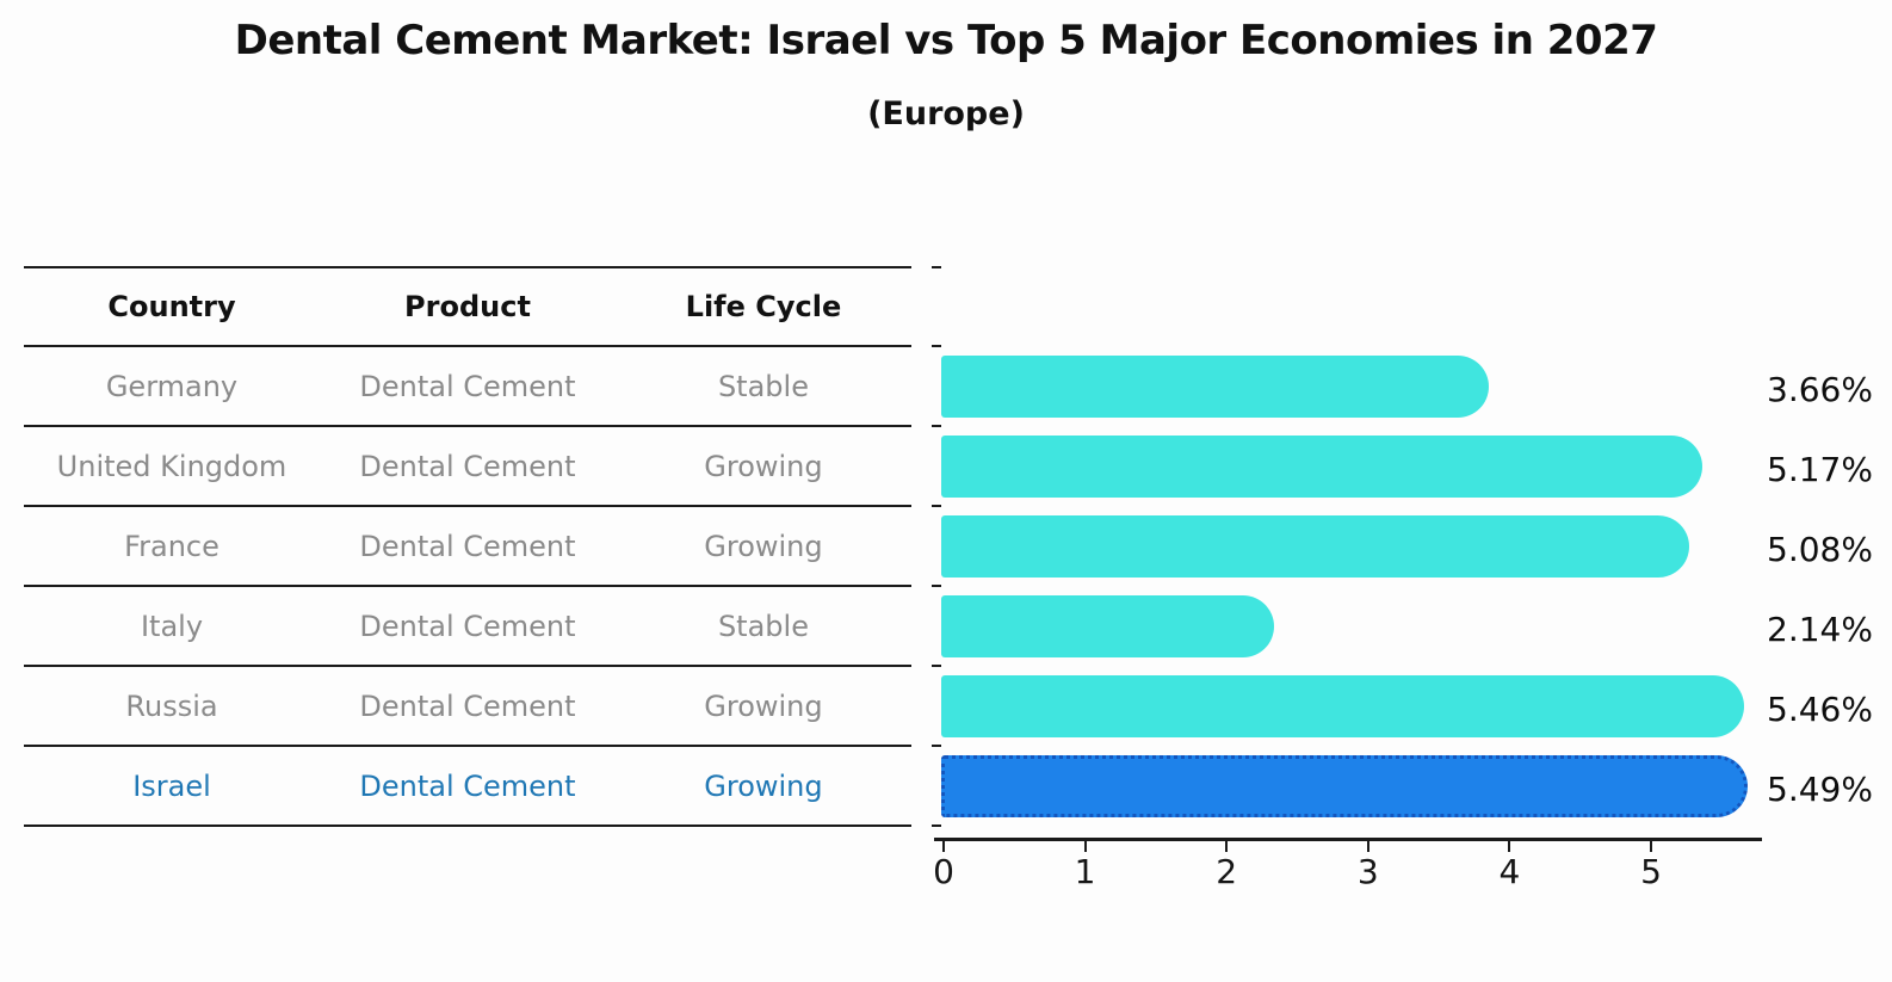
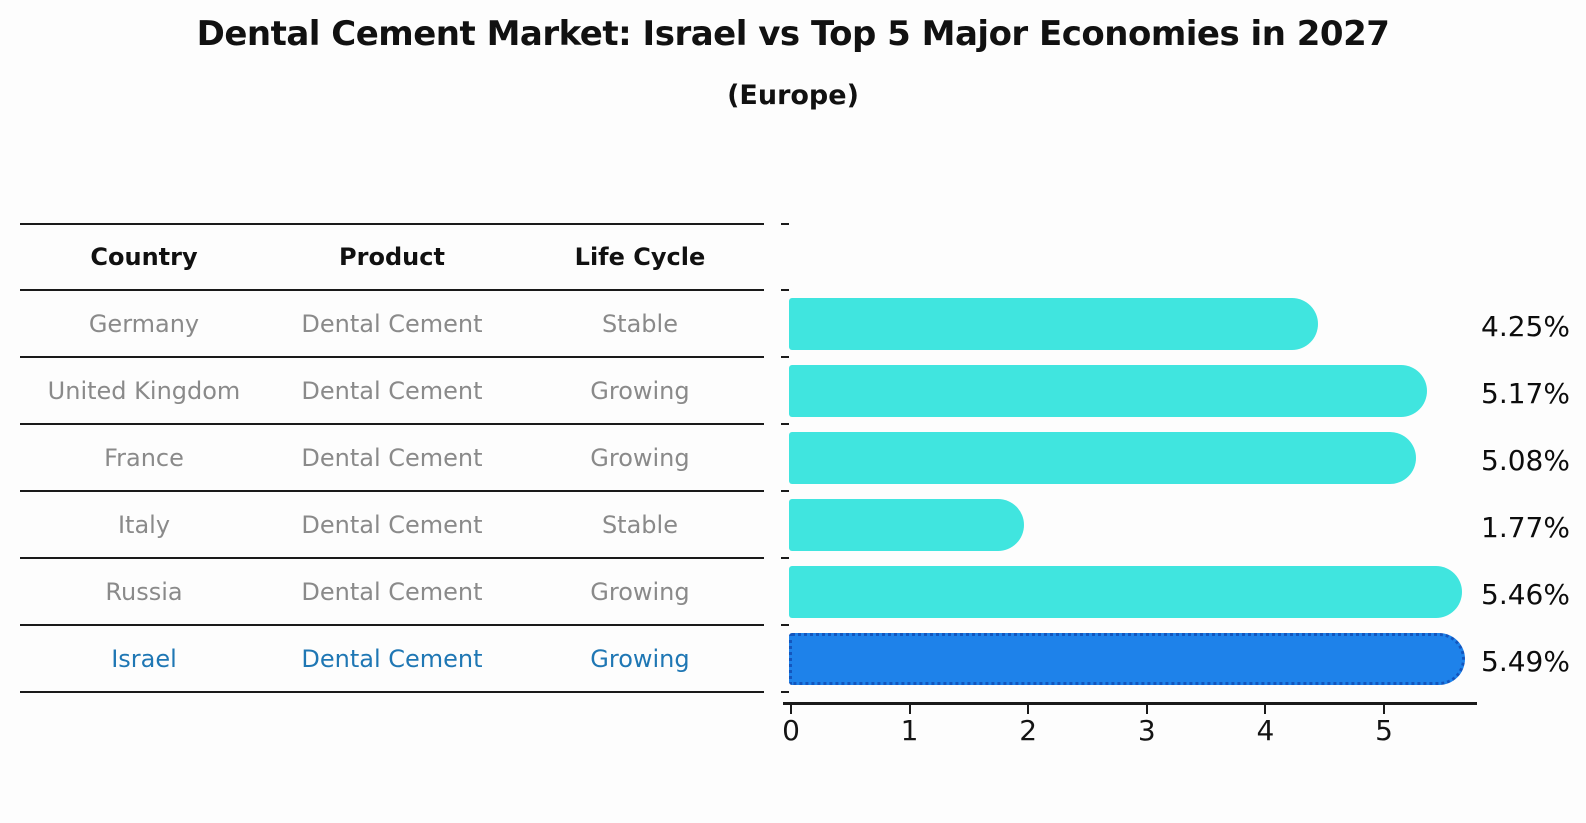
Germany: 3.66% -> 4.25%
Italy: 2.14% -> 1.77%
